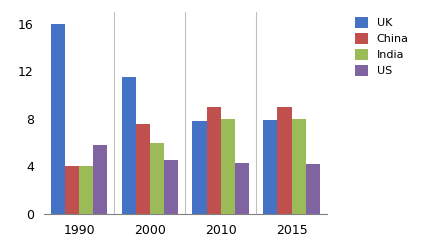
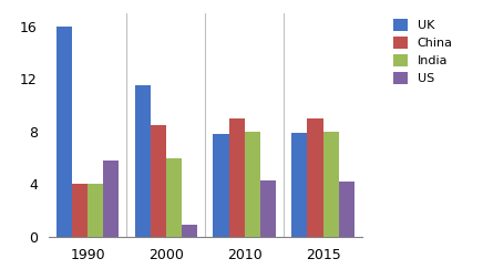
China/2000: 7.6 -> 8.5
US/2000: 4.5 -> 0.9
